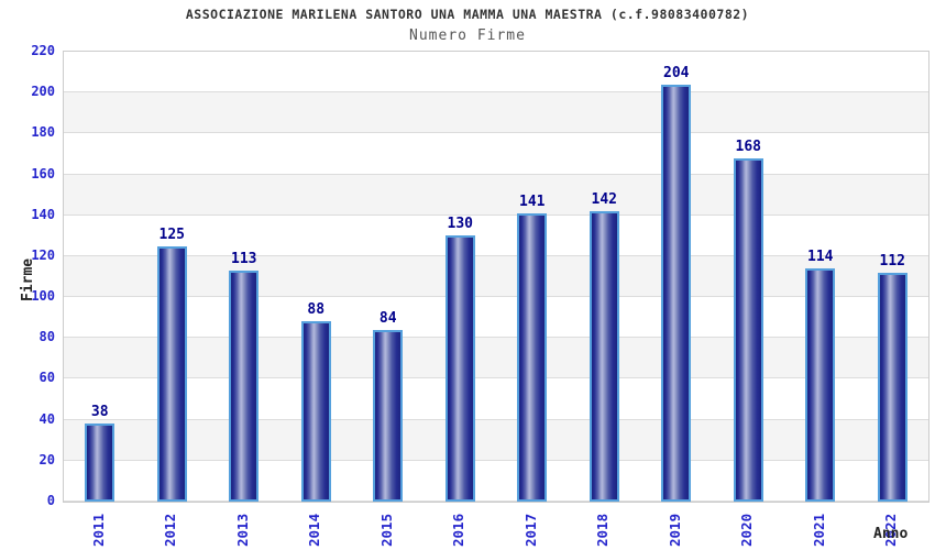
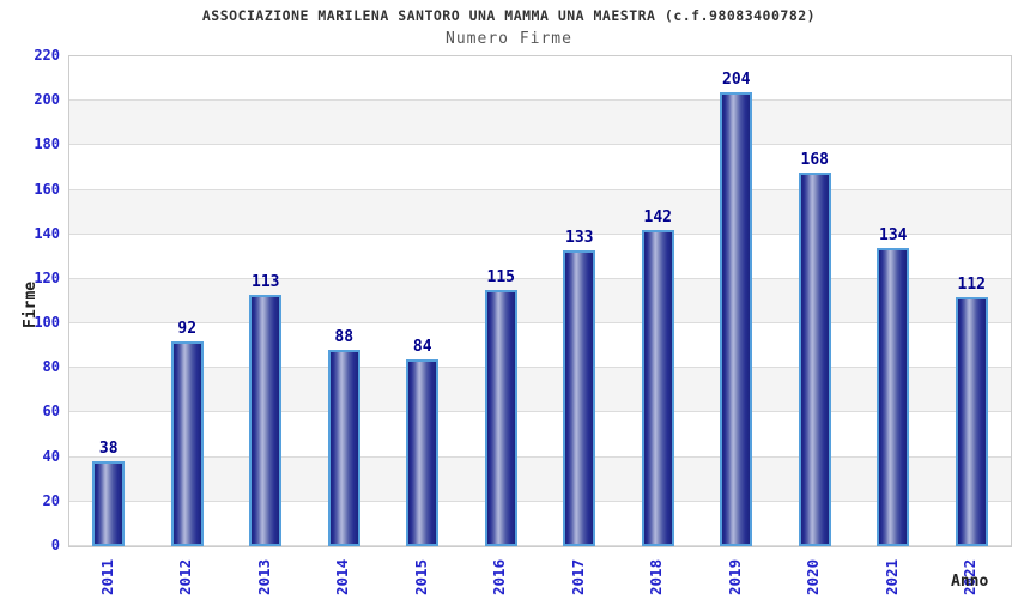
2012: 125 -> 92
2016: 130 -> 115
2017: 141 -> 133
2021: 114 -> 134
